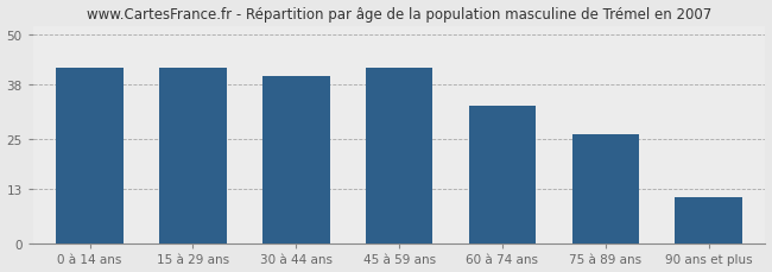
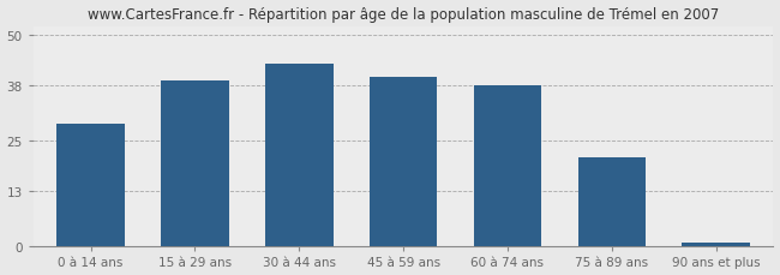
0 à 14 ans: 42 -> 29
15 à 29 ans: 42 -> 39
30 à 44 ans: 40 -> 43
45 à 59 ans: 42 -> 40
60 à 74 ans: 33 -> 38
75 à 89 ans: 26 -> 21
90 ans et plus: 11 -> 1
